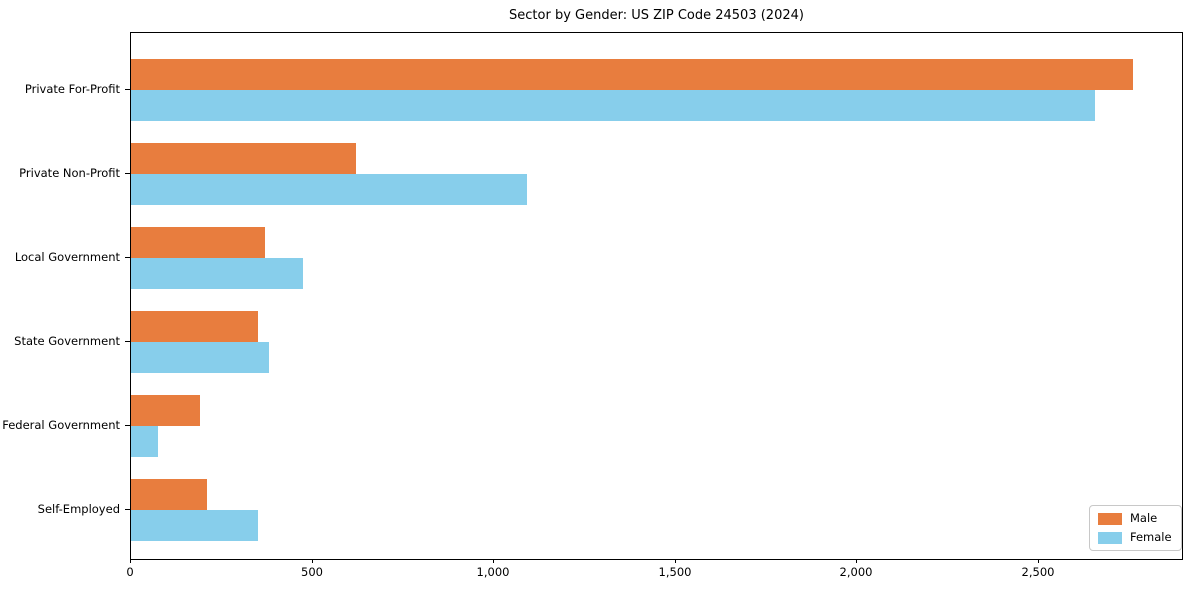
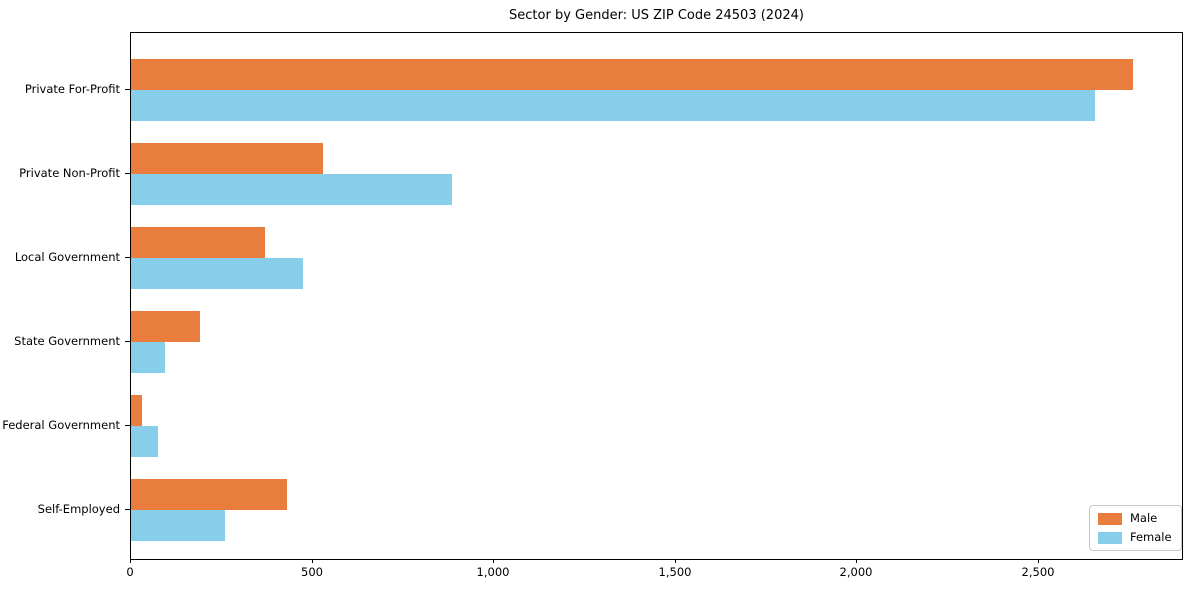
Male/Private Non-Profit: 620 -> 530
Female/Private Non-Profit: 1090 -> 880
Male/State Government: 350 -> 190
Female/State Government: 380 -> 100
Male/Federal Government: 190 -> 30
Male/Self-Employed: 210 -> 430
Female/Self-Employed: 350 -> 260
